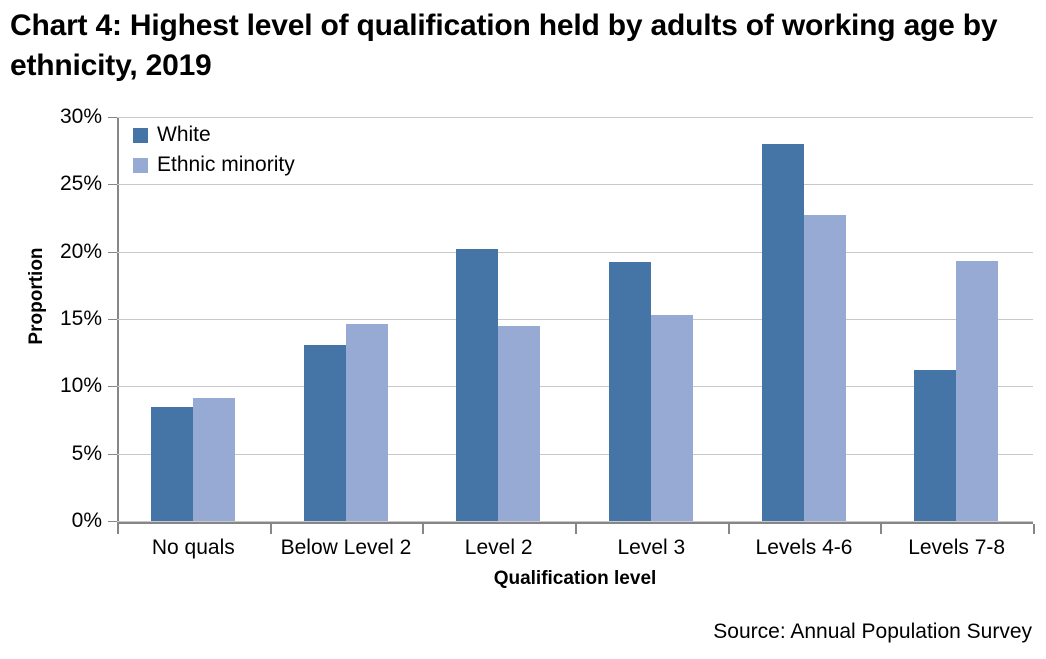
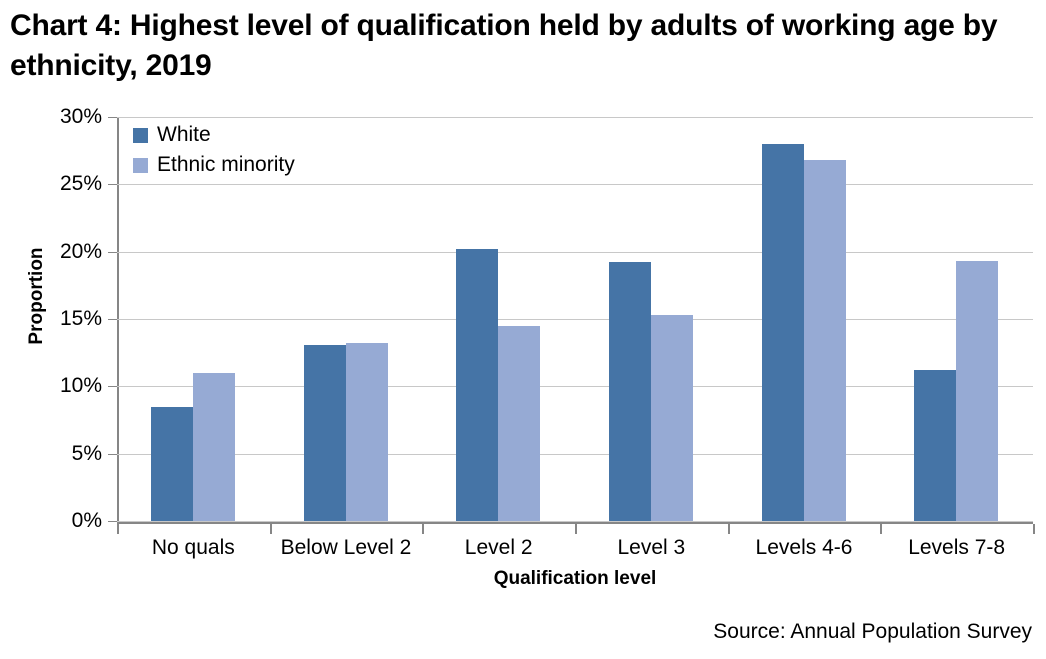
Ethnic minority/No quals: 9.1% -> 11.0%
Ethnic minority/Below Level 2: 14.6% -> 13.2%
Ethnic minority/Levels 4-6: 22.7% -> 26.8%
